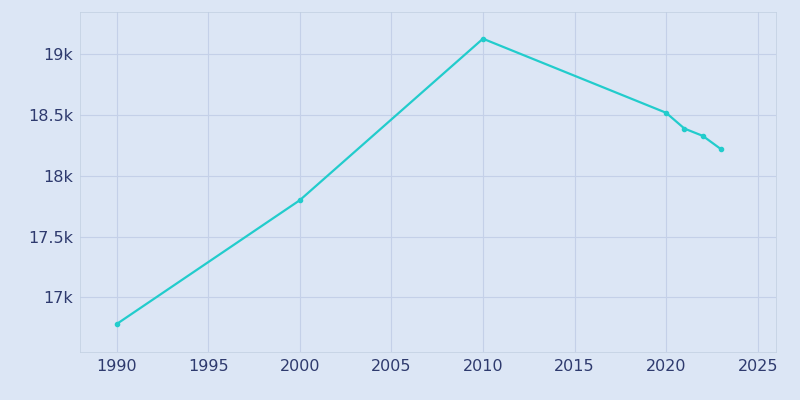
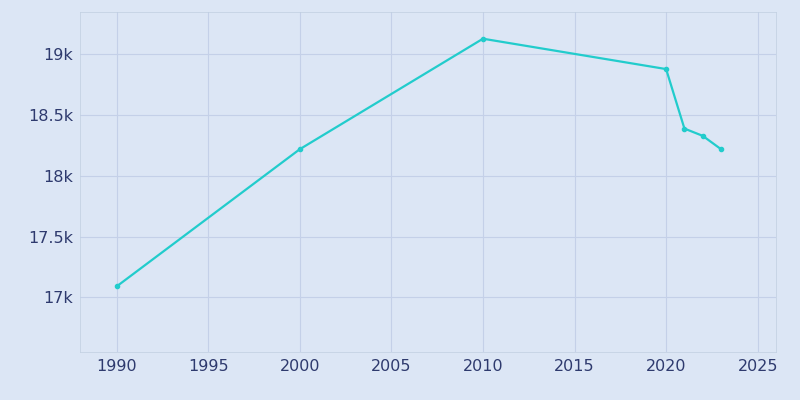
1990: 16.78k -> 17.09k
2000: 17.80k -> 18.22k
2020: 18.52k -> 18.88k
